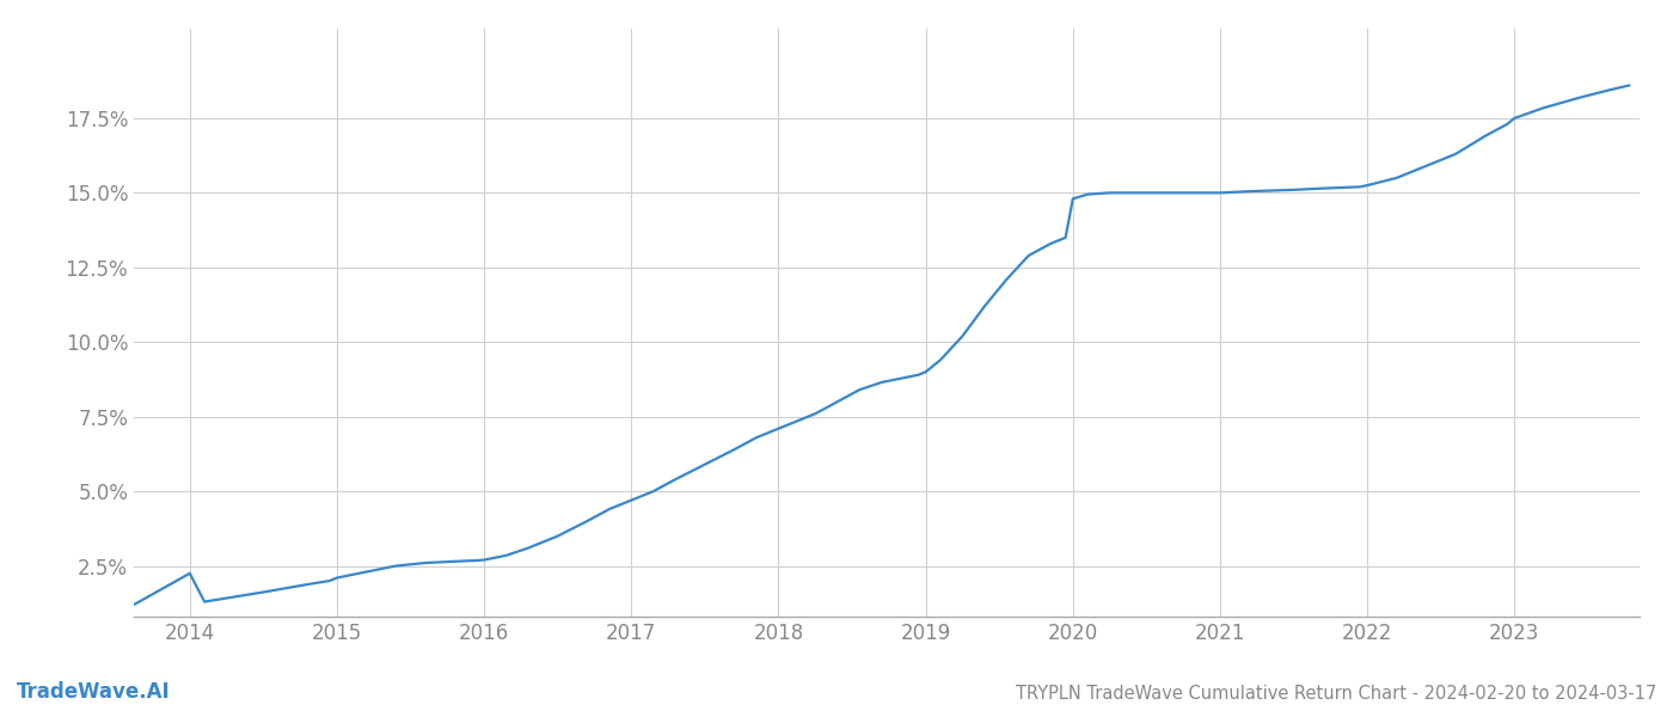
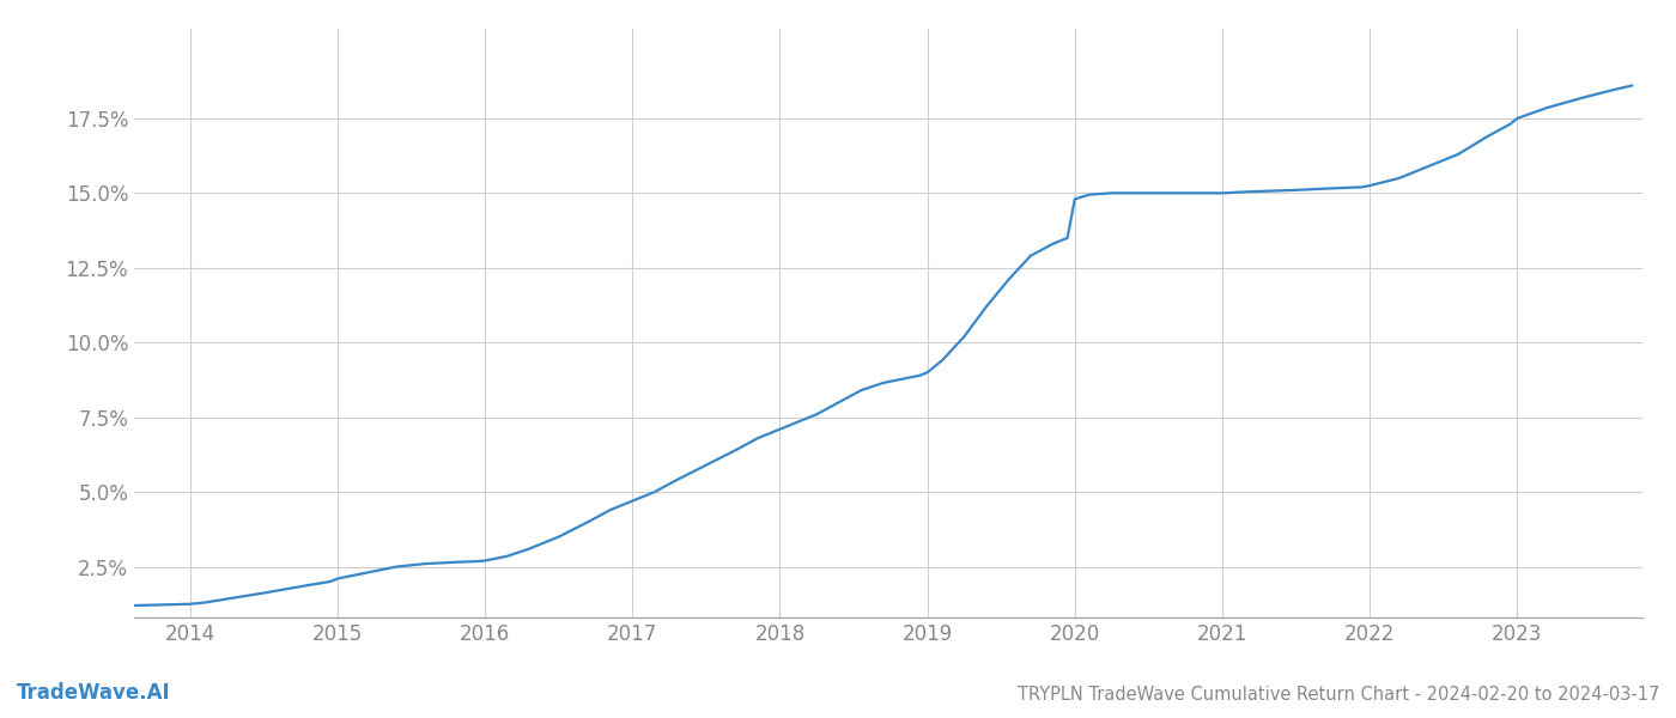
2014: 2.25% -> 1.25%
